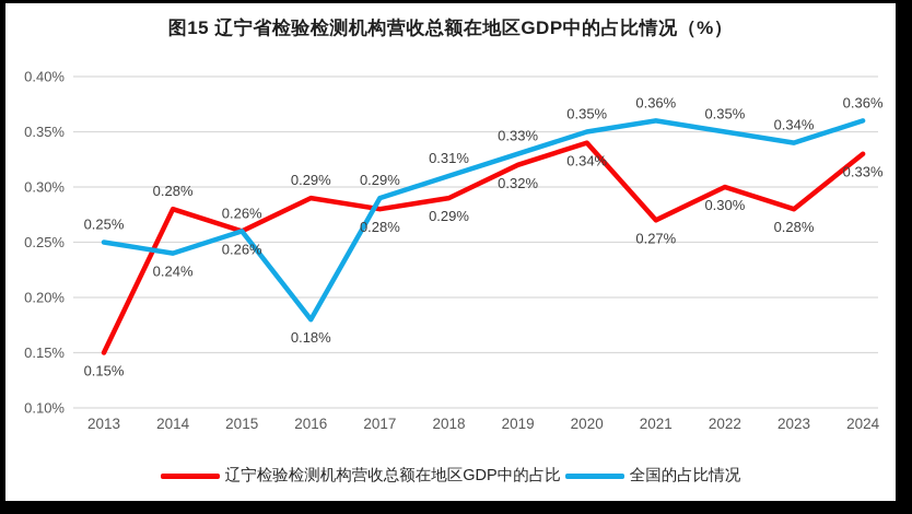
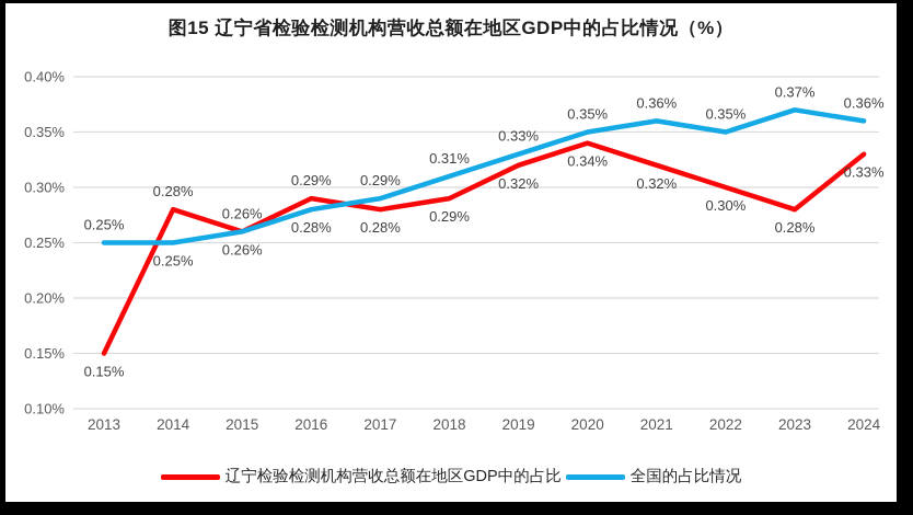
全国的占比情况/2014: 0.24% -> 0.25%
全国的占比情况/2016: 0.18% -> 0.28%
辽宁检验检测机构营收总额在地区GDP中的占比/2021: 0.27% -> 0.32%
全国的占比情况/2023: 0.34% -> 0.37%
